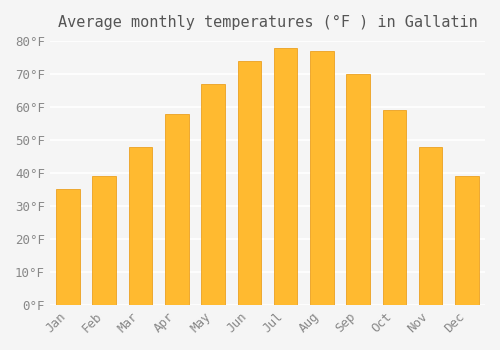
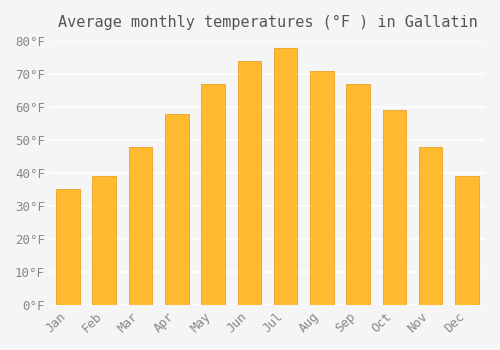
Aug: 77°F -> 71°F
Sep: 70°F -> 67°F
